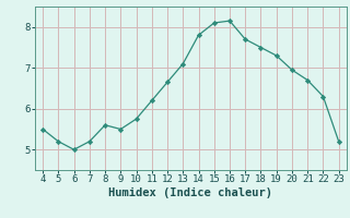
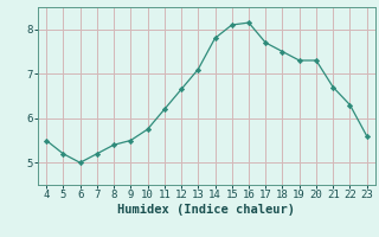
8: 5.60 -> 5.40
20: 6.95 -> 7.30
23: 5.20 -> 5.60
